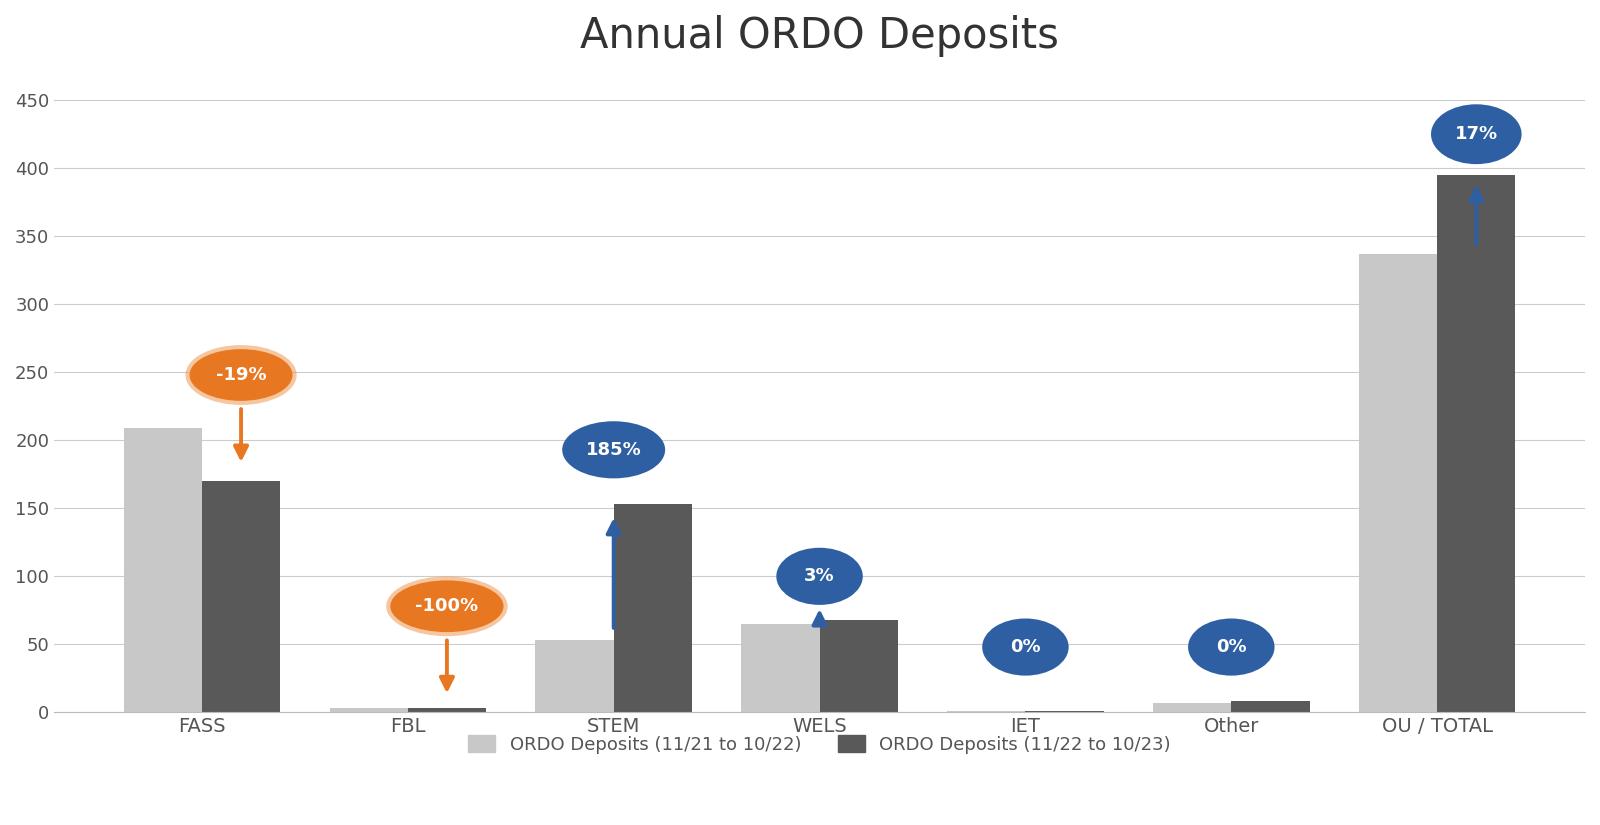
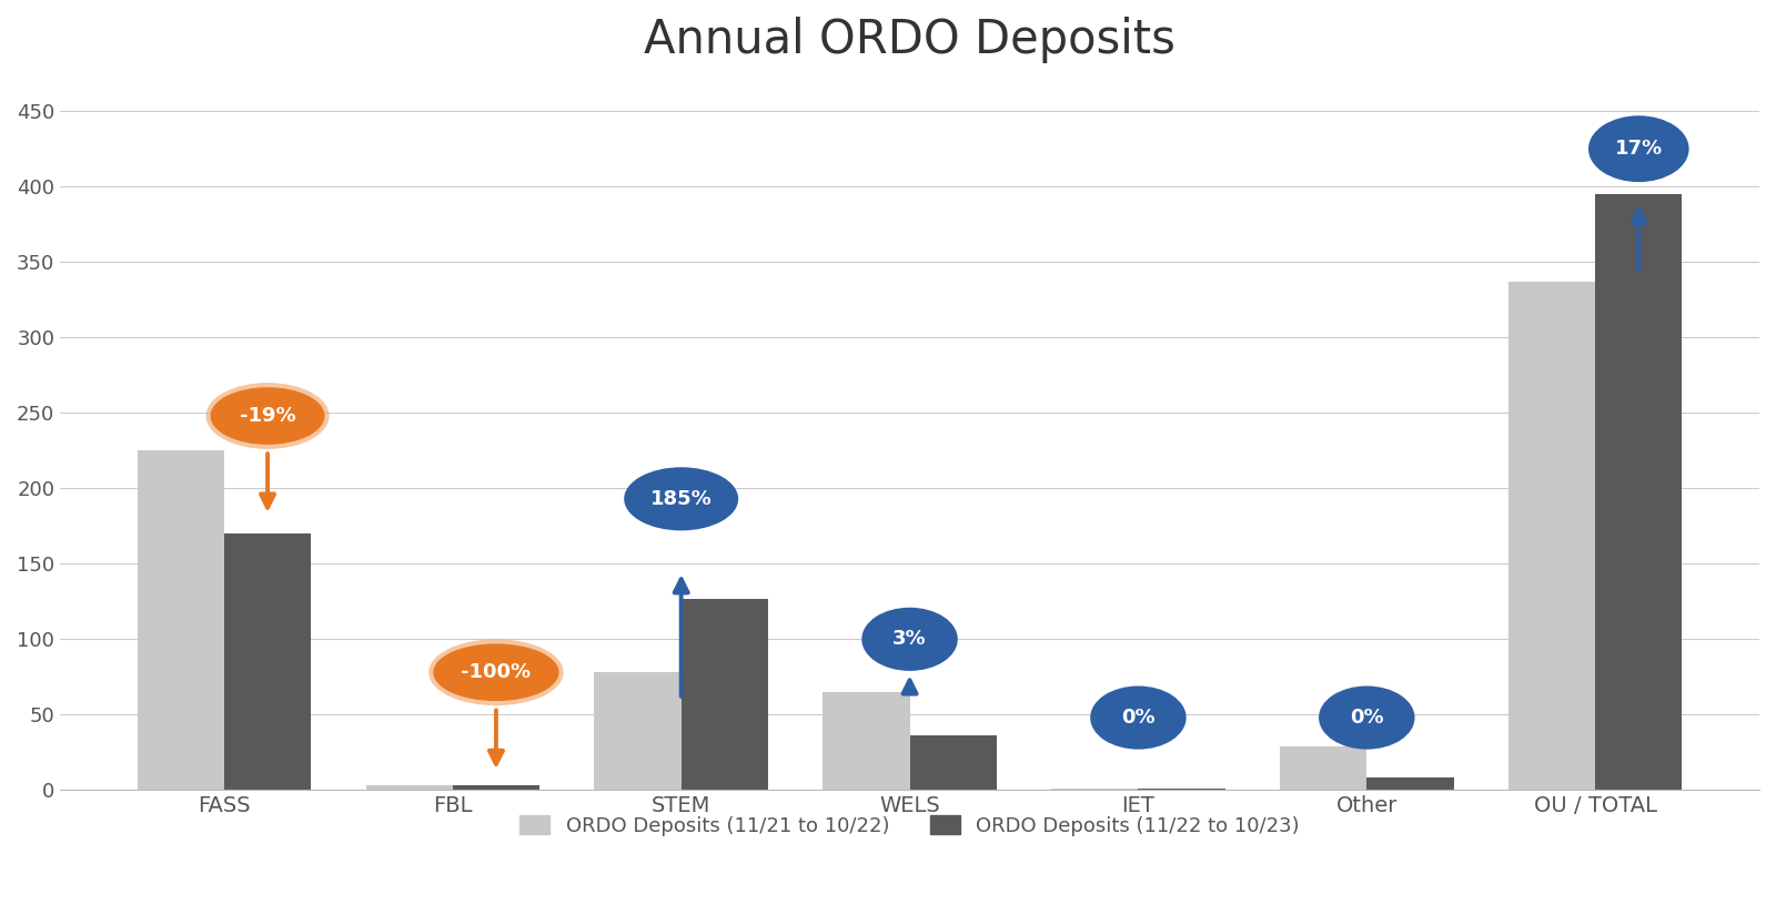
ORDO Deposits (11/21 to 10/22)/FASS: 209 -> 225
ORDO Deposits (11/21 to 10/22)/STEM: 53 -> 78
ORDO Deposits (11/22 to 10/23)/STEM: 153 -> 127
ORDO Deposits (11/22 to 10/23)/WELS: 68 -> 36
ORDO Deposits (11/21 to 10/22)/Other: 7 -> 29
